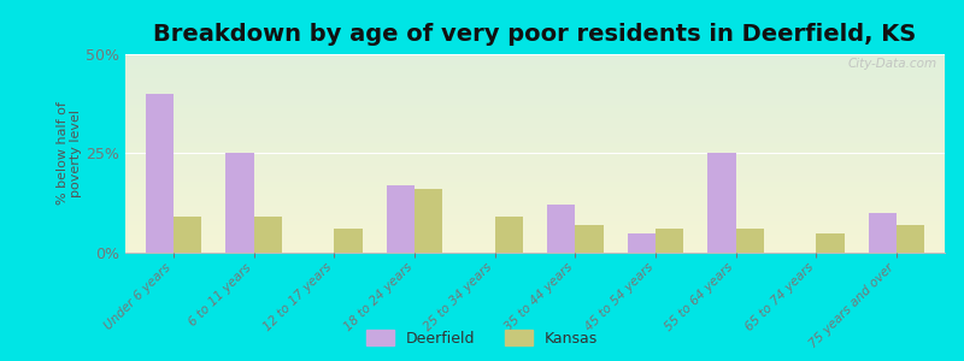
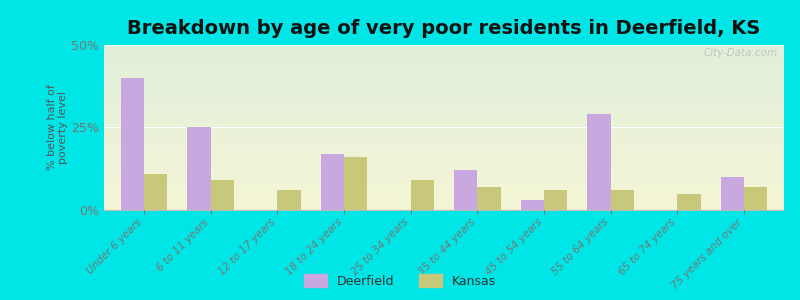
Kansas/Under 6 years: 9% -> 11%
Deerfield/45 to 54 years: 5% -> 3%
Deerfield/55 to 64 years: 25% -> 29%
